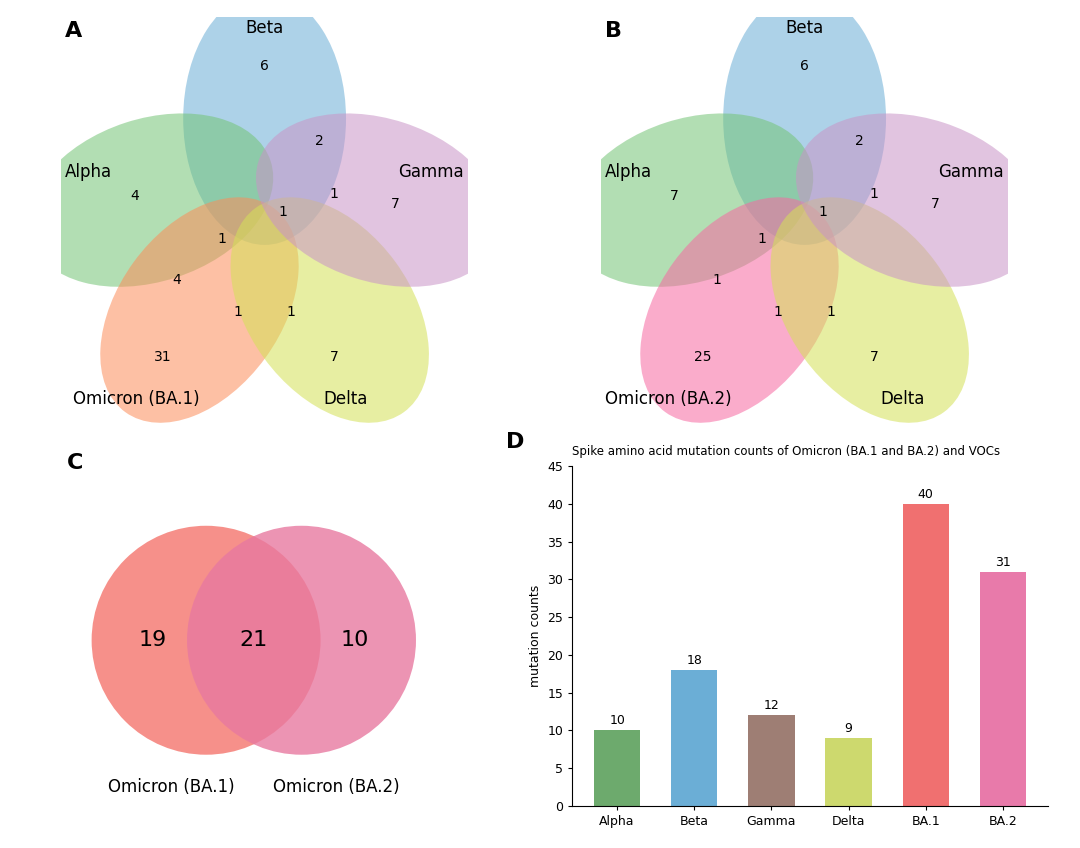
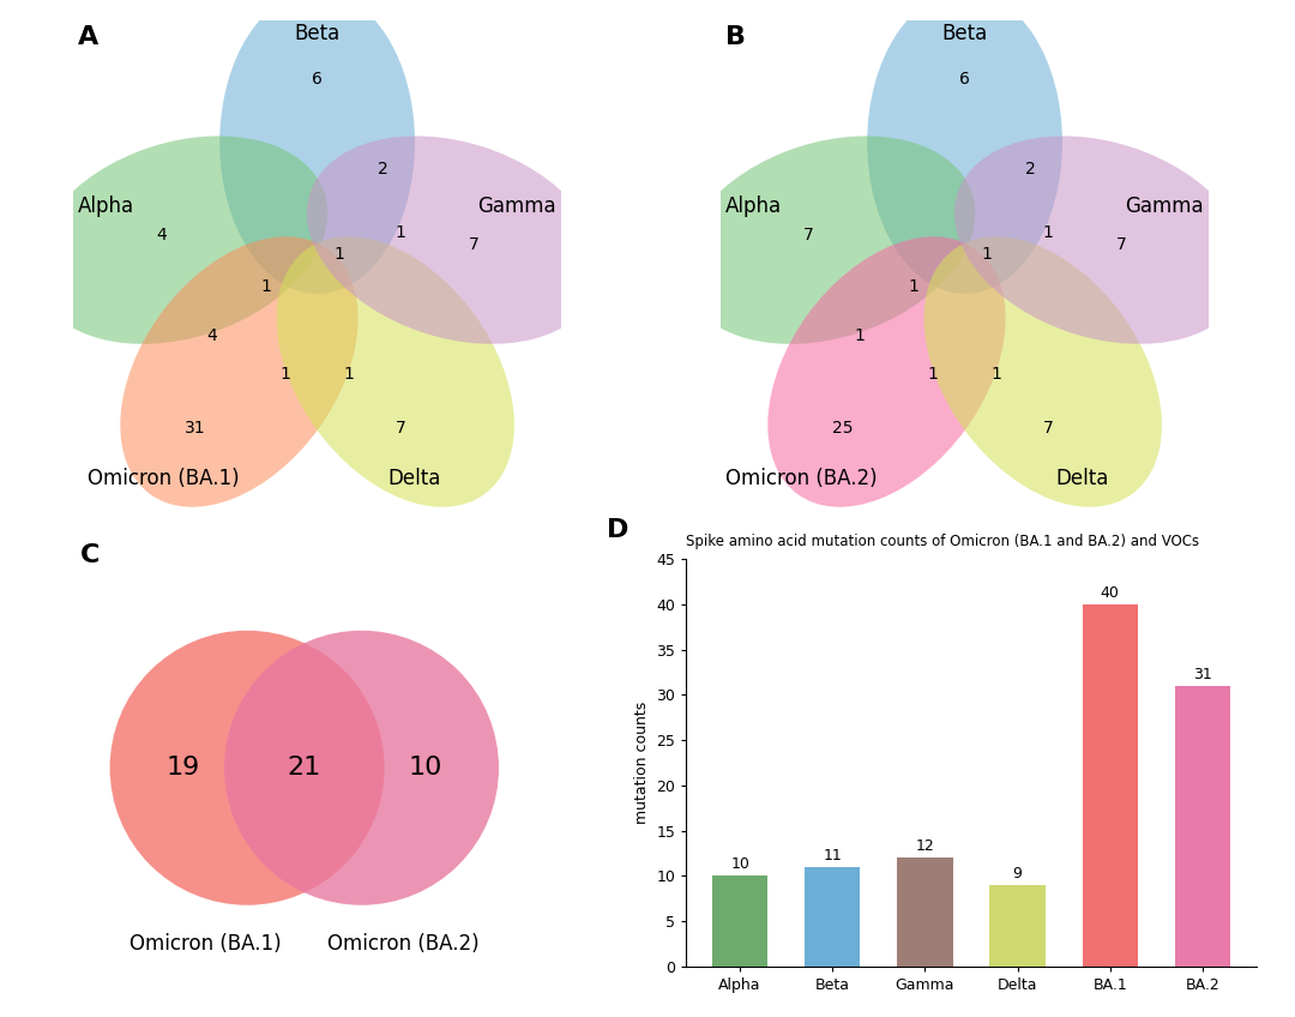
Beta: 18 -> 11
